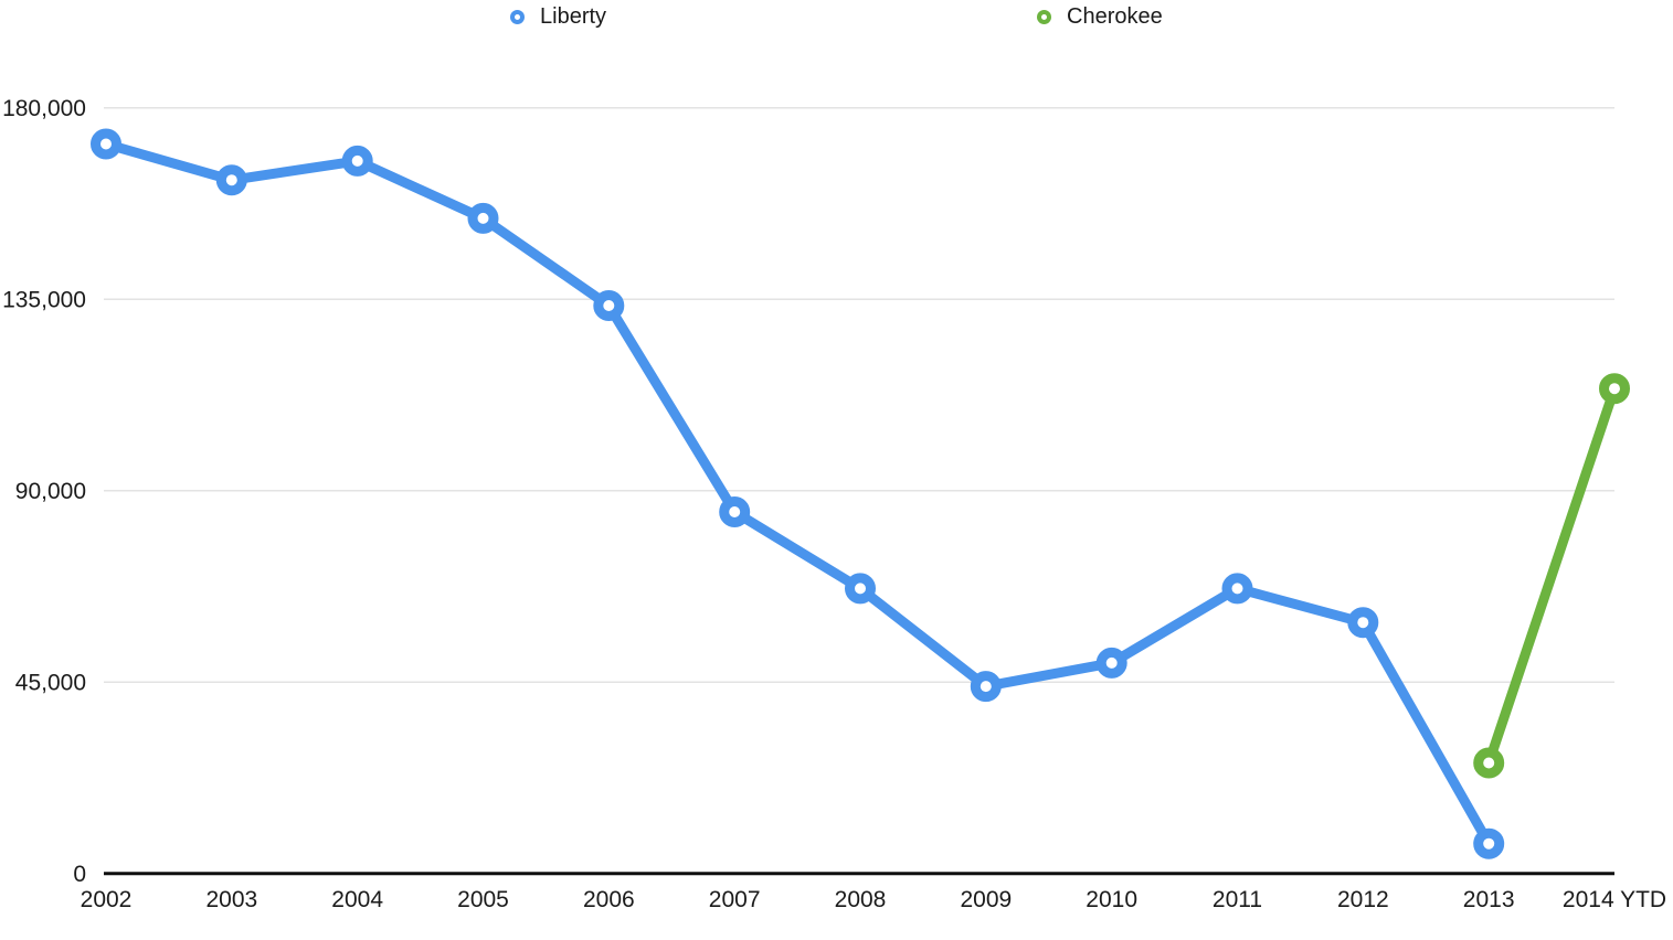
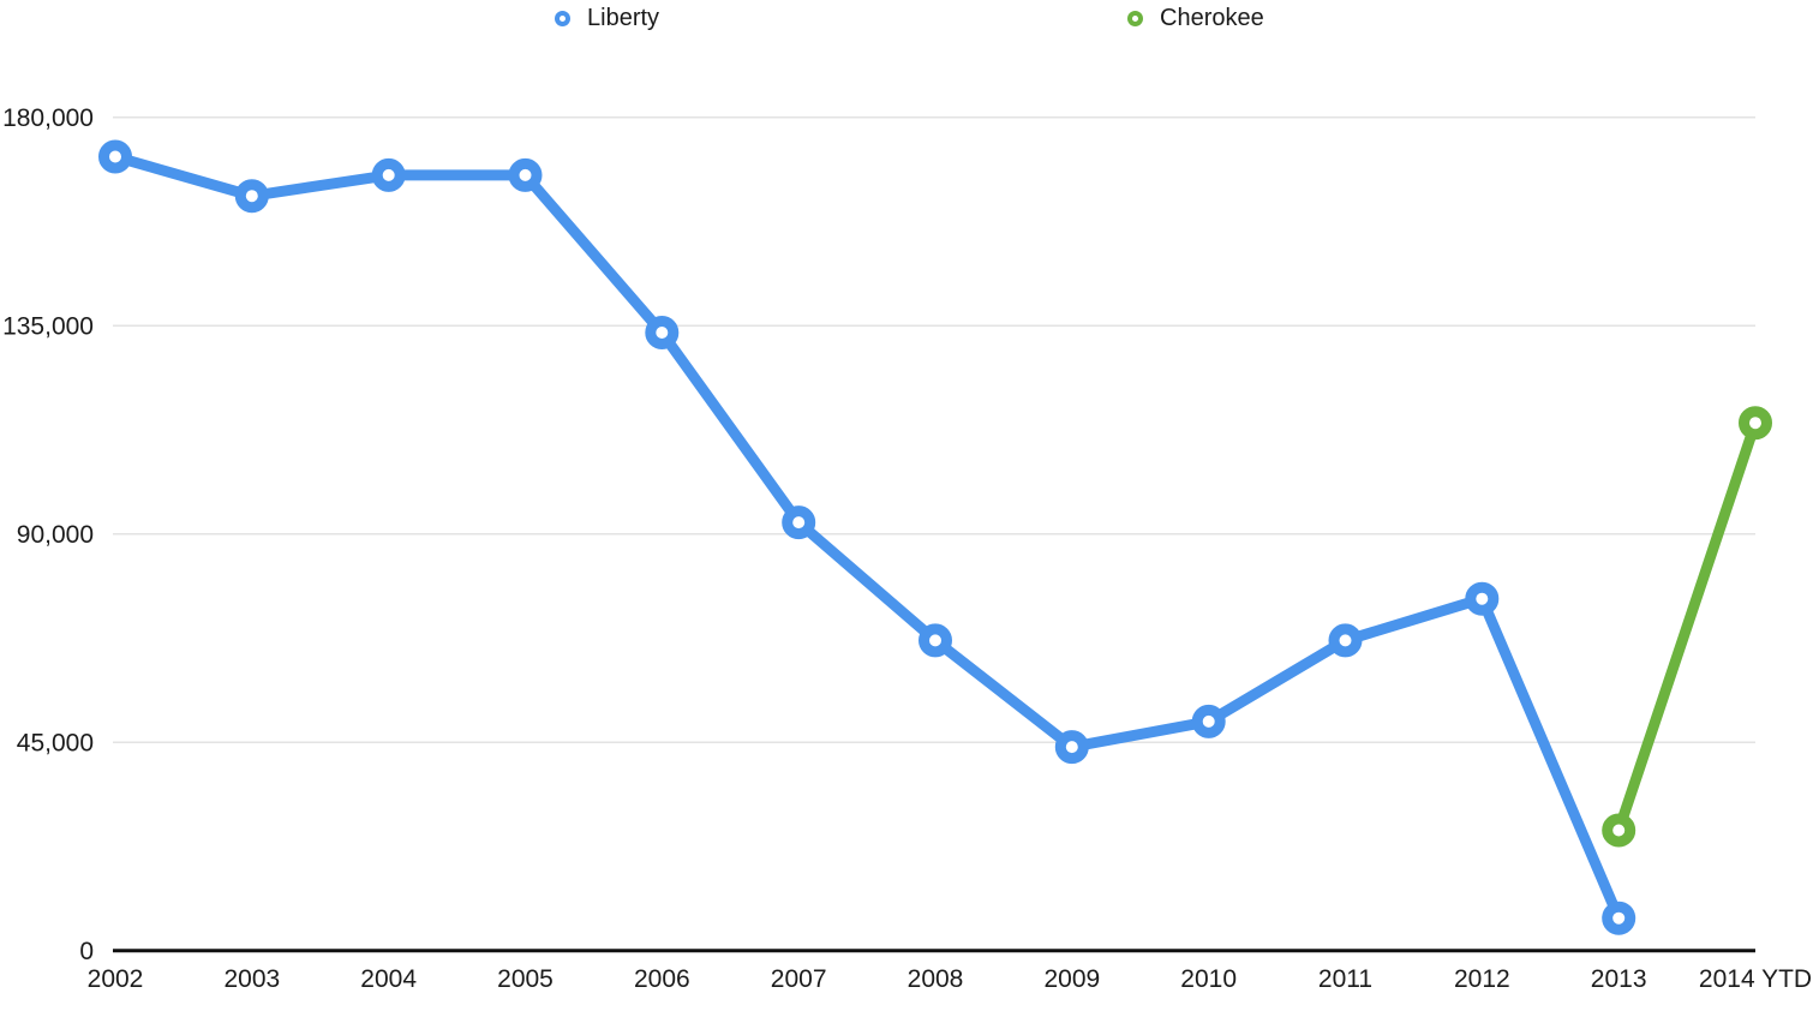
Liberty/2005: 154000 -> 168000
Liberty/2007: 85000 -> 92000
Liberty/2012: 59000 -> 76000
